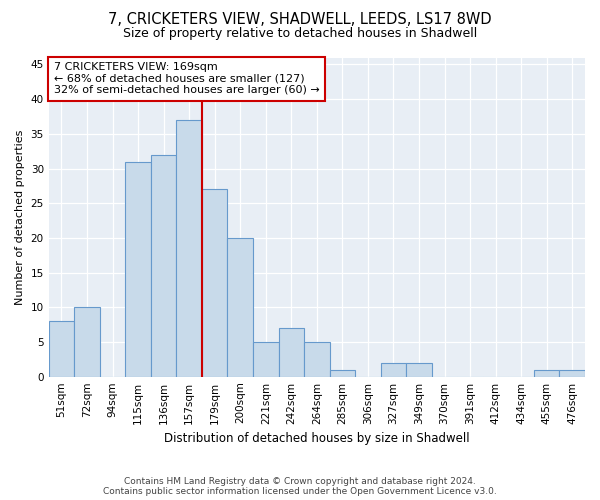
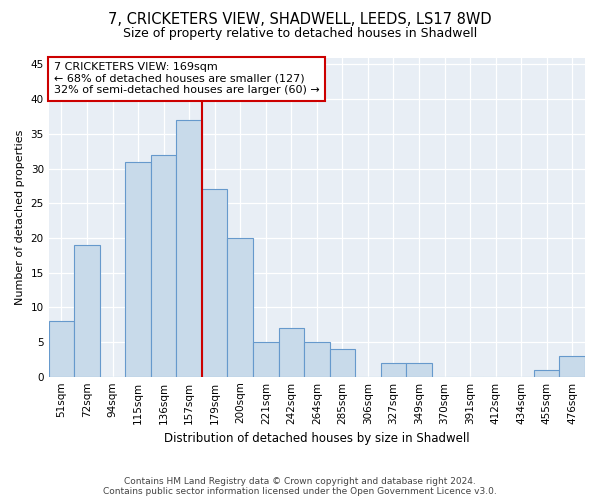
72sqm: 10 -> 19
285sqm: 1 -> 4
476sqm: 1 -> 3
